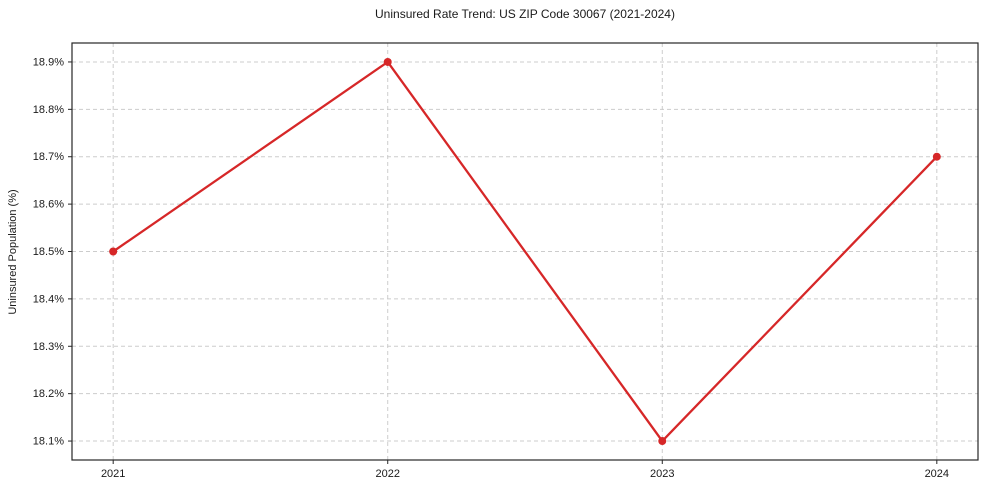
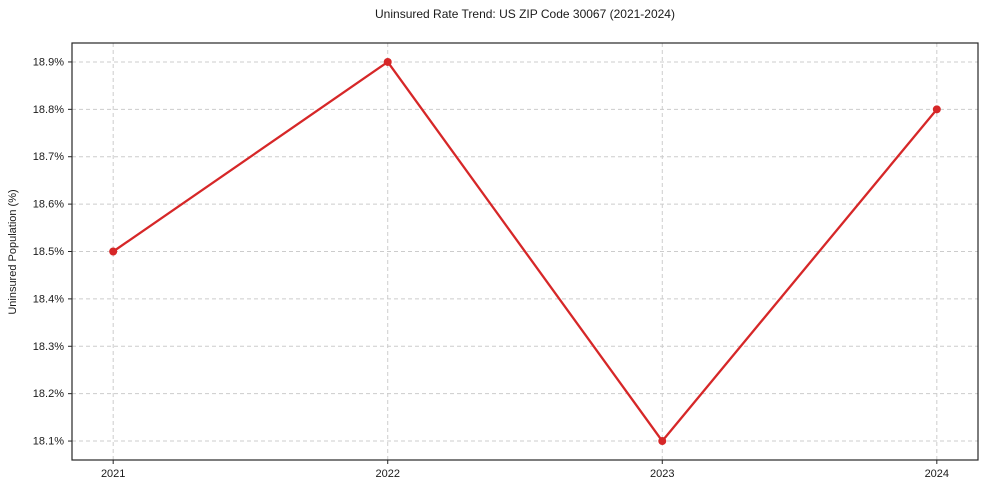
2024: 18.7% -> 18.8%
